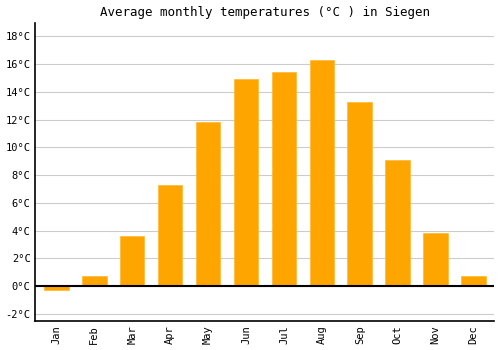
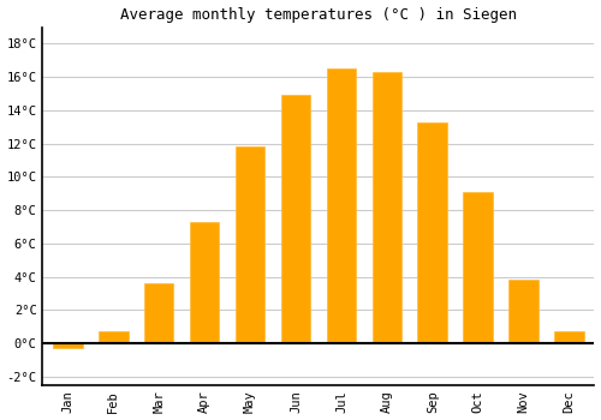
Jul: 15.4°C -> 16.5°C
